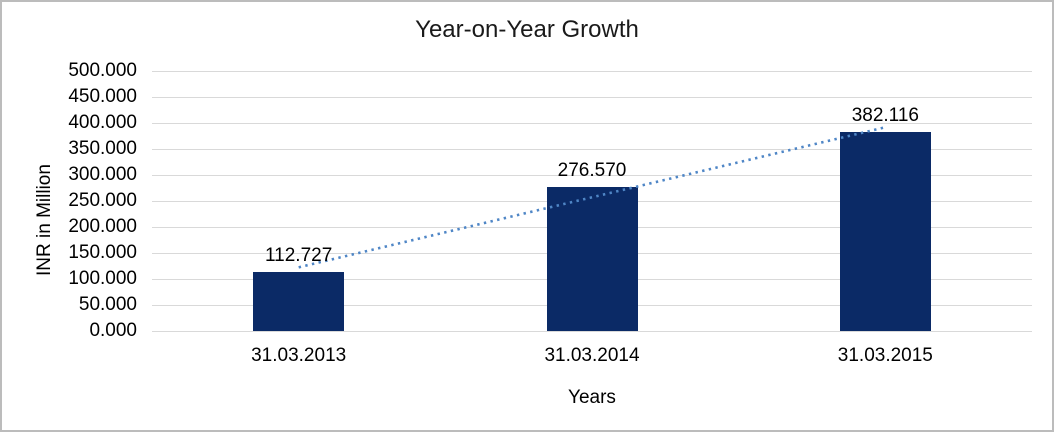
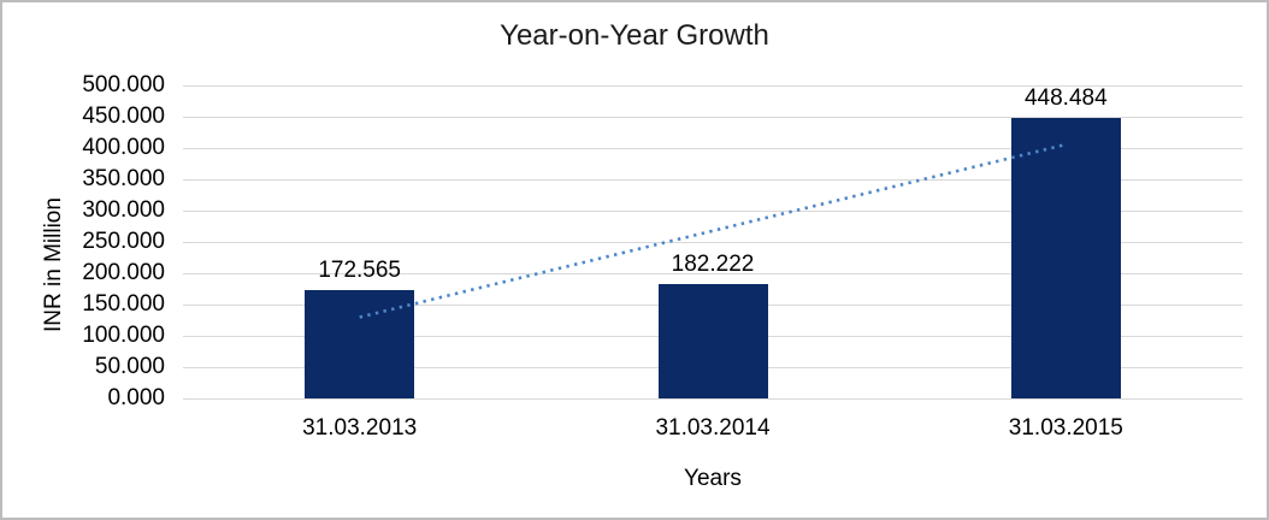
31.03.2013: 112.727 -> 172.565
31.03.2014: 276.570 -> 182.222
31.03.2015: 382.116 -> 448.484
